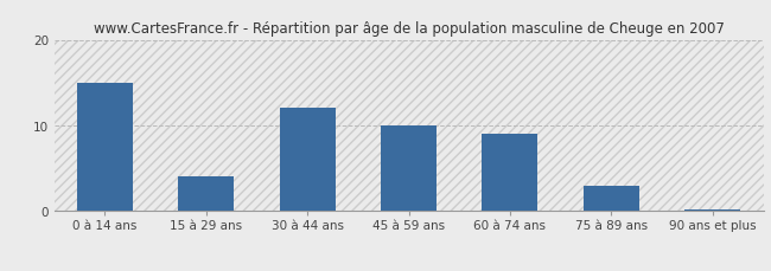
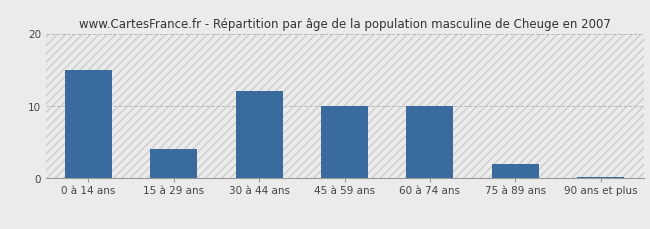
60 à 74 ans: 9.0 -> 10.0
75 à 89 ans: 3.0 -> 2.0
